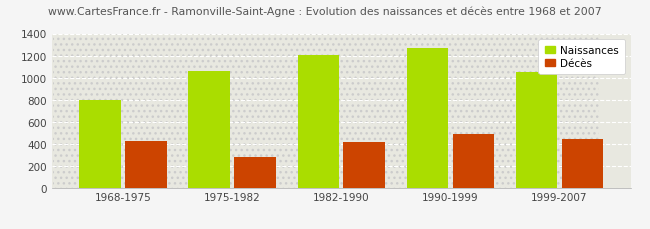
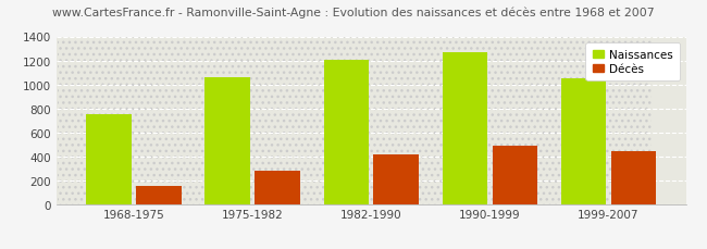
Naissances/1968-1975: 800 -> 750
Décès/1968-1975: 420 -> 160
